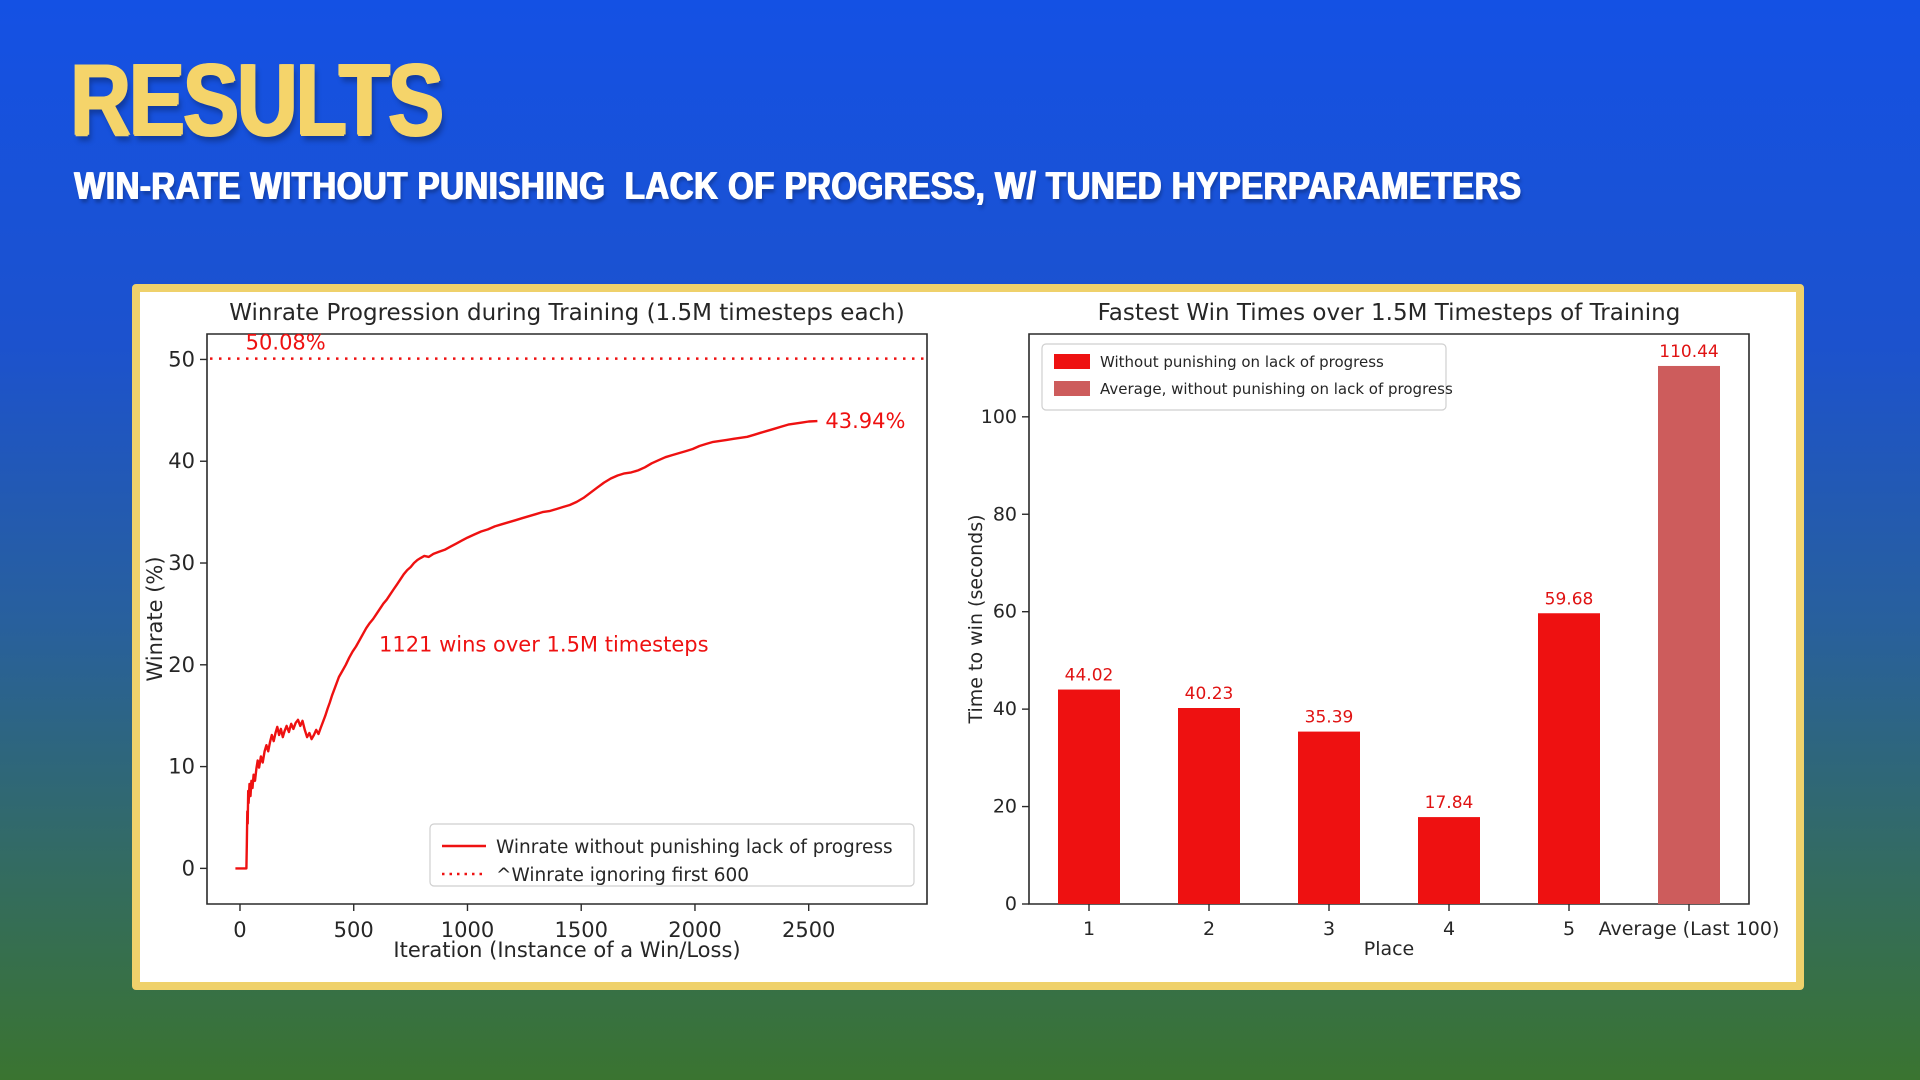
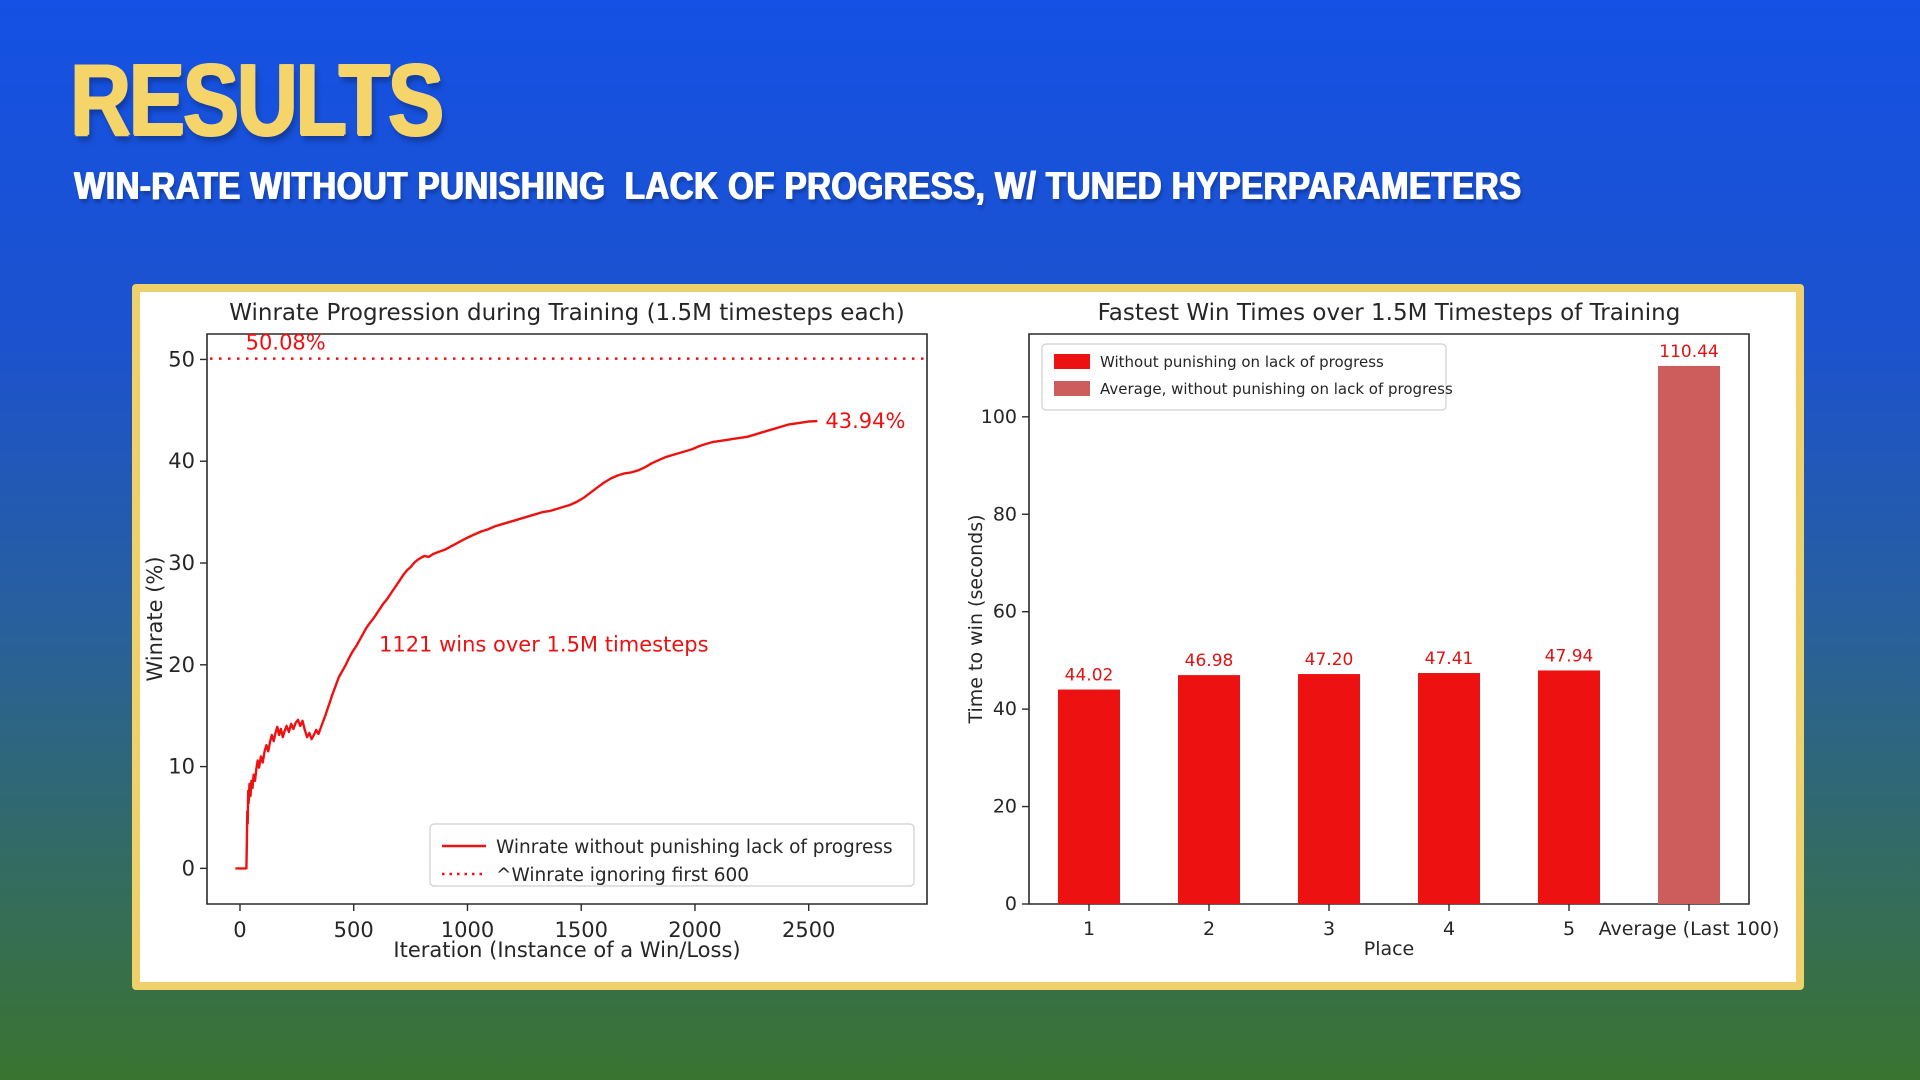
Fastest Win Times over 1.5M Timesteps of Training/2: 40.23 -> 46.98
Fastest Win Times over 1.5M Timesteps of Training/3: 35.39 -> 47.20
Fastest Win Times over 1.5M Timesteps of Training/4: 17.84 -> 47.41
Fastest Win Times over 1.5M Timesteps of Training/5: 59.68 -> 47.94
